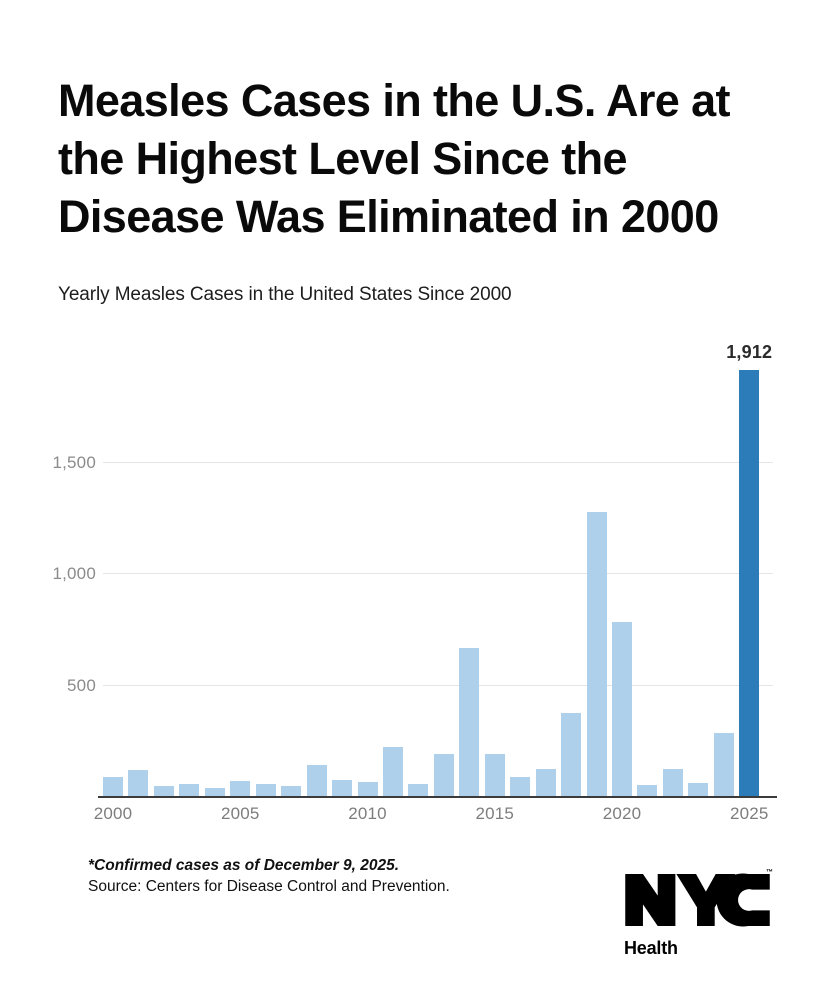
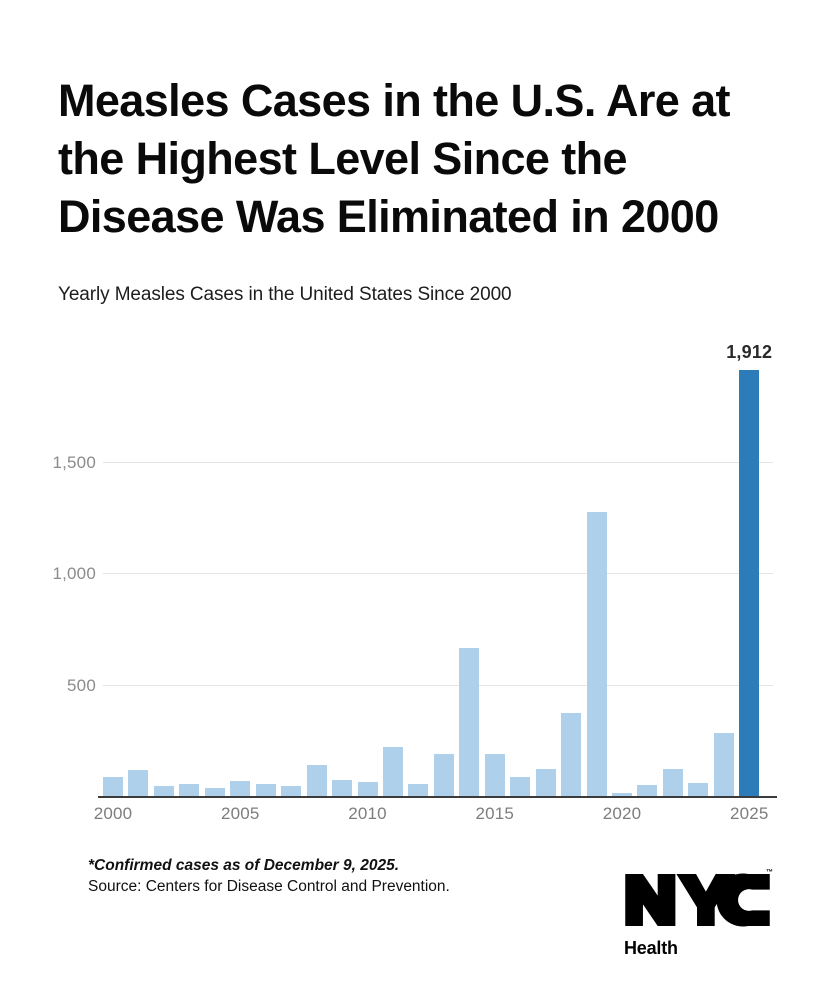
2020: 780 -> 10
